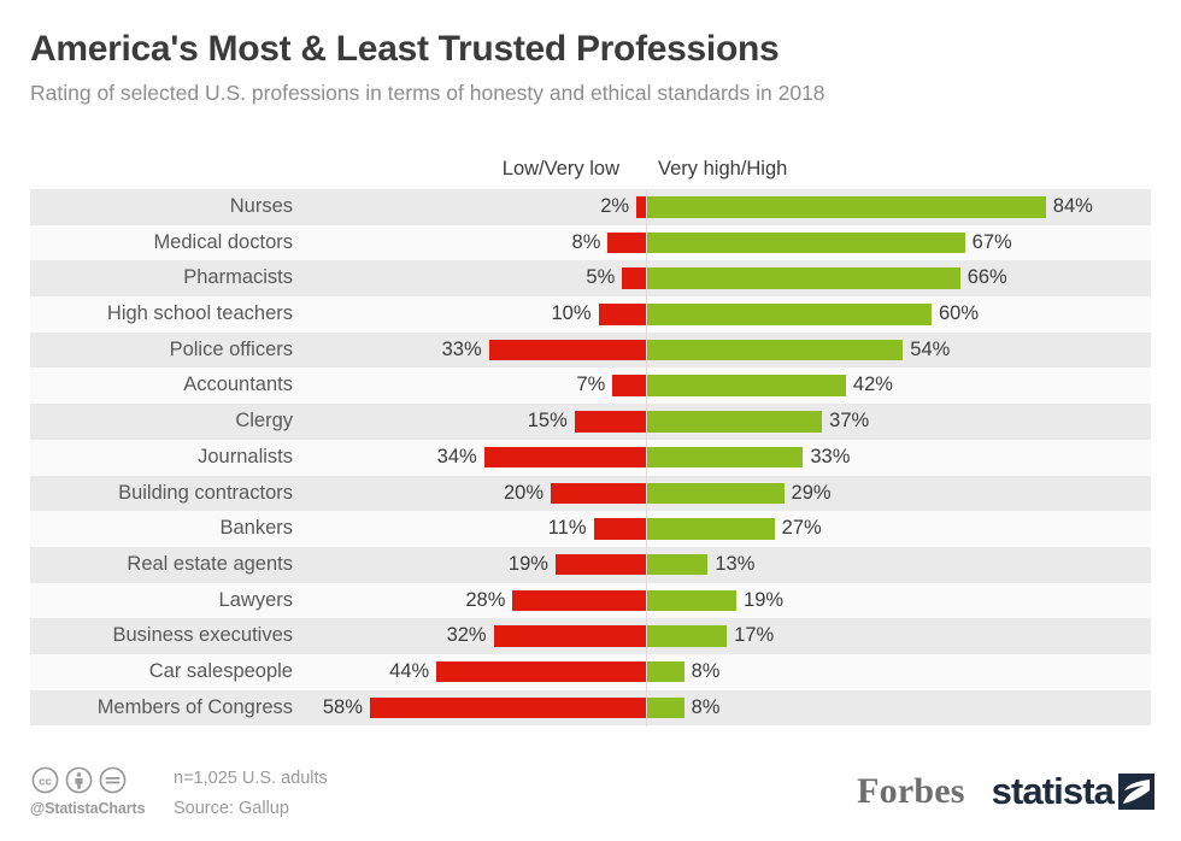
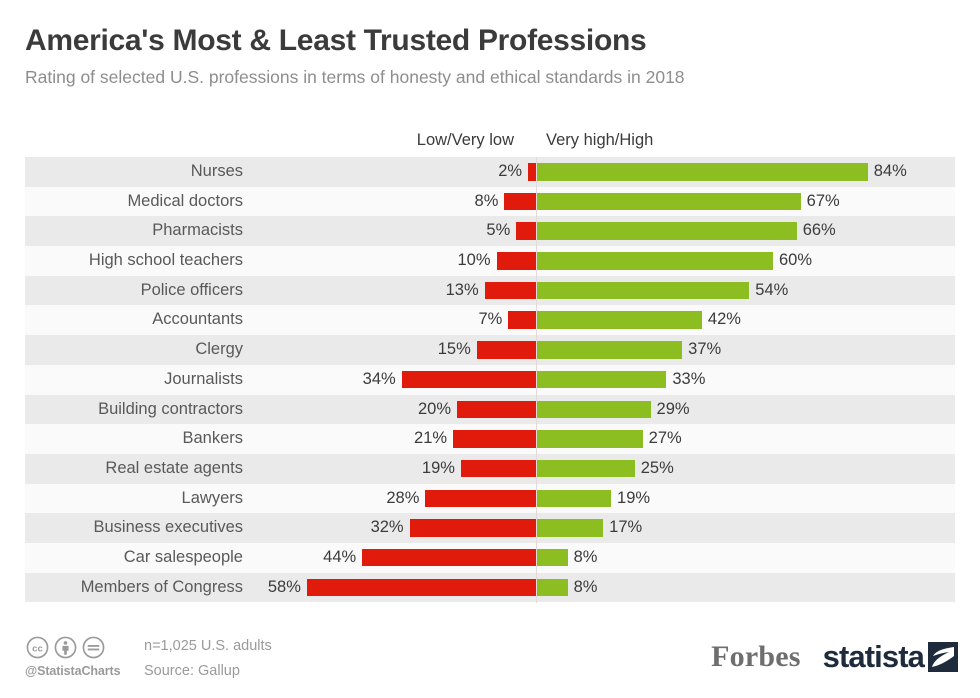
Low/Very low/Police officers: 33% -> 13%
Low/Very low/Bankers: 11% -> 21%
Very high/High/Real estate agents: 13% -> 25%
